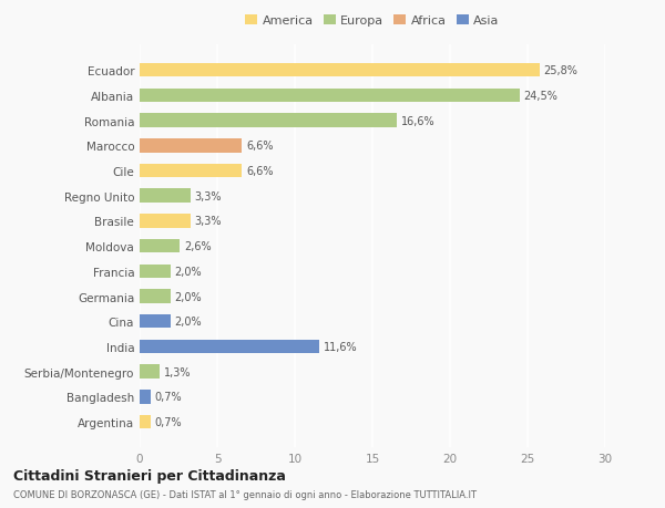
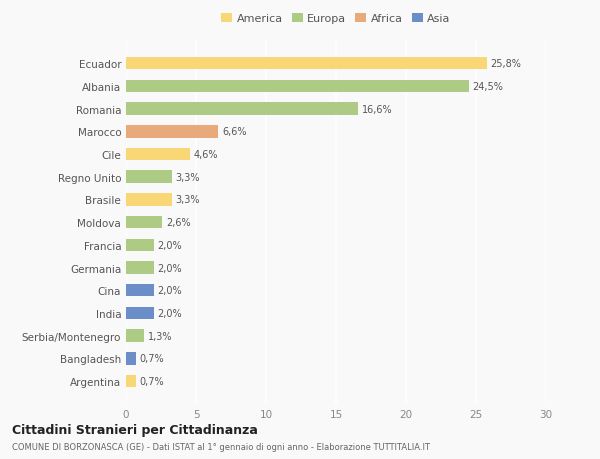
Cile: 6,6% -> 4,6%
India: 11,6% -> 2,0%
